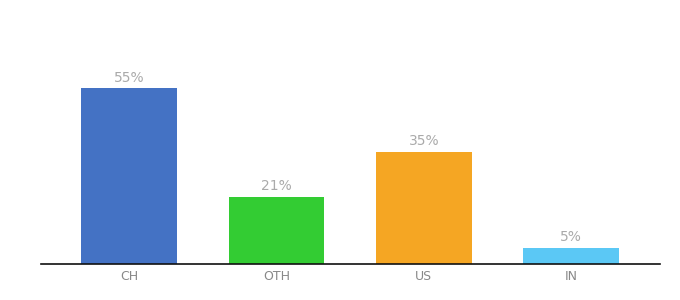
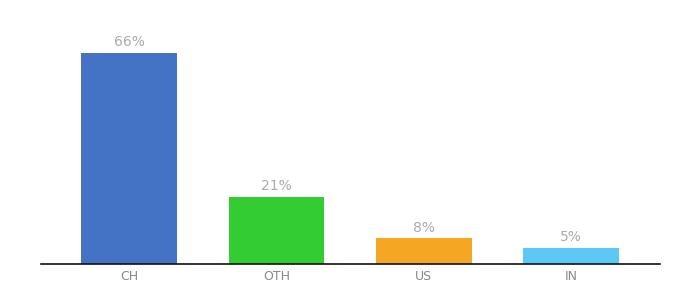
CH: 55% -> 66%
US: 35% -> 8%
